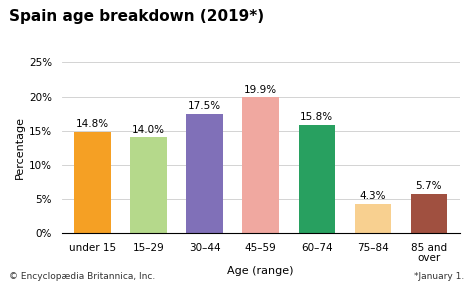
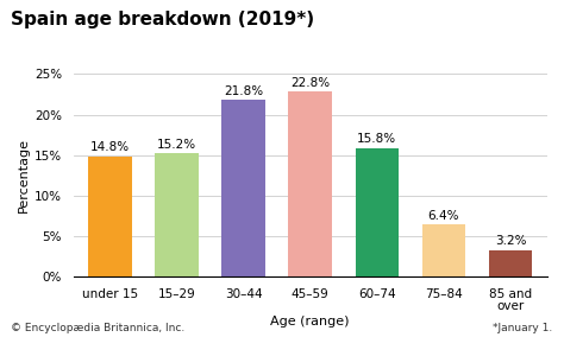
15–29: 14.0% -> 15.2%
30–44: 17.5% -> 21.8%
45–59: 19.9% -> 22.8%
75–84: 4.3% -> 6.4%
85 and over: 5.7% -> 3.2%
